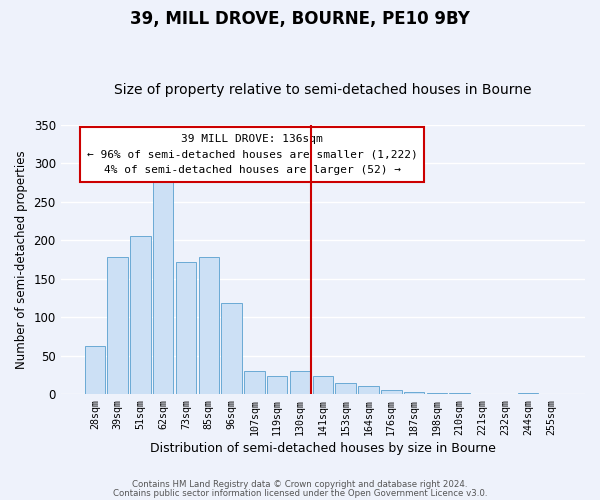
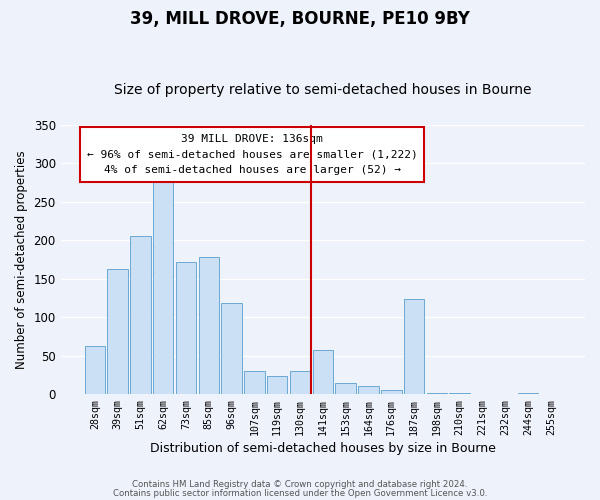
39sqm: 178 -> 162
141sqm: 23 -> 58
187sqm: 3 -> 124
